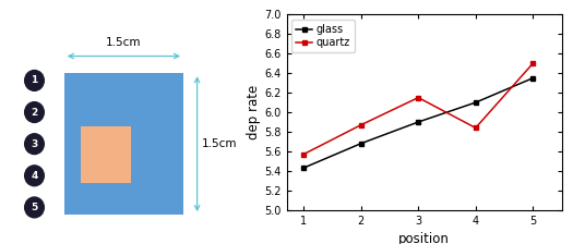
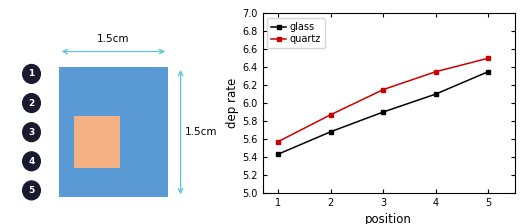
quartz/4: 5.84 -> 6.35
